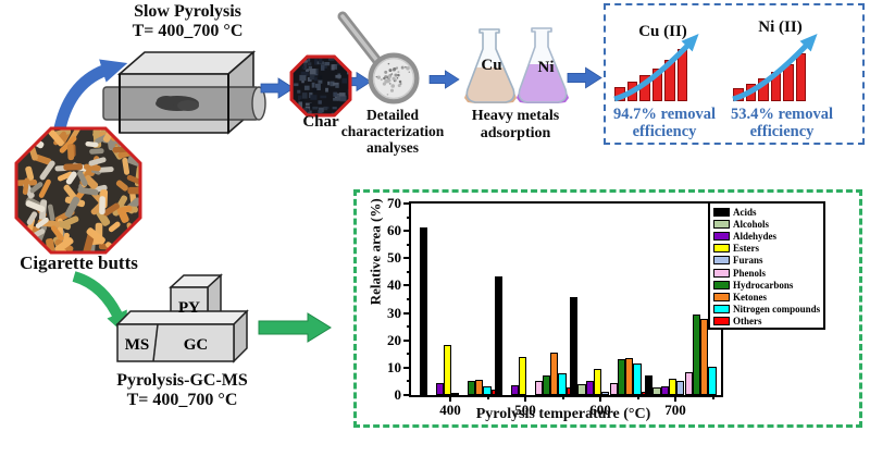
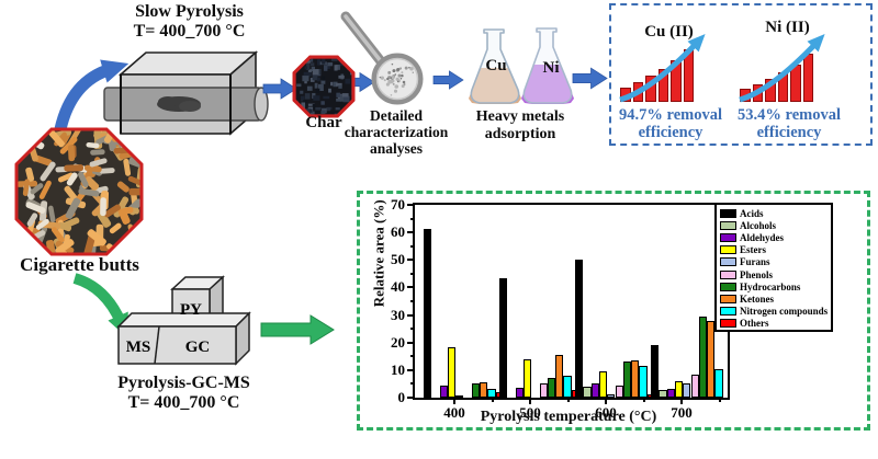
Acids/600: 36 -> 50
Acids/700: 7 -> 19
